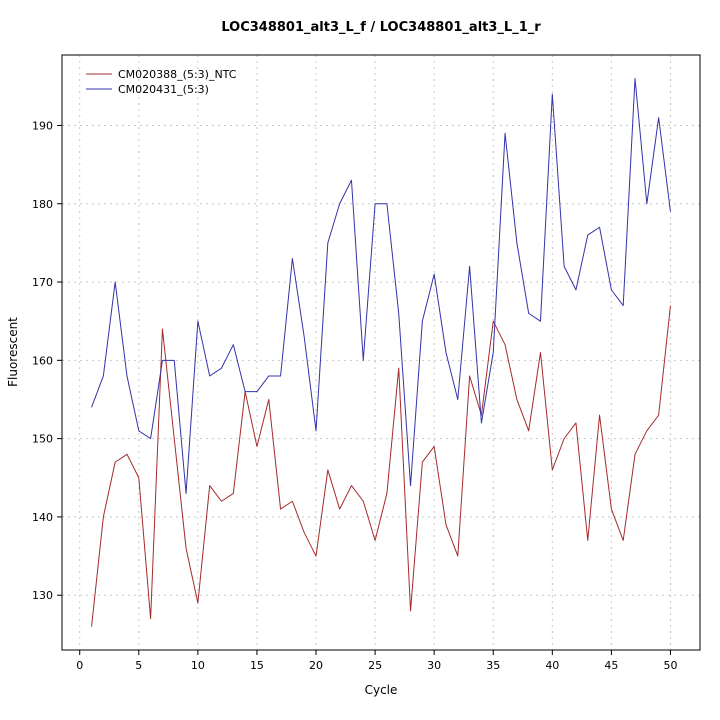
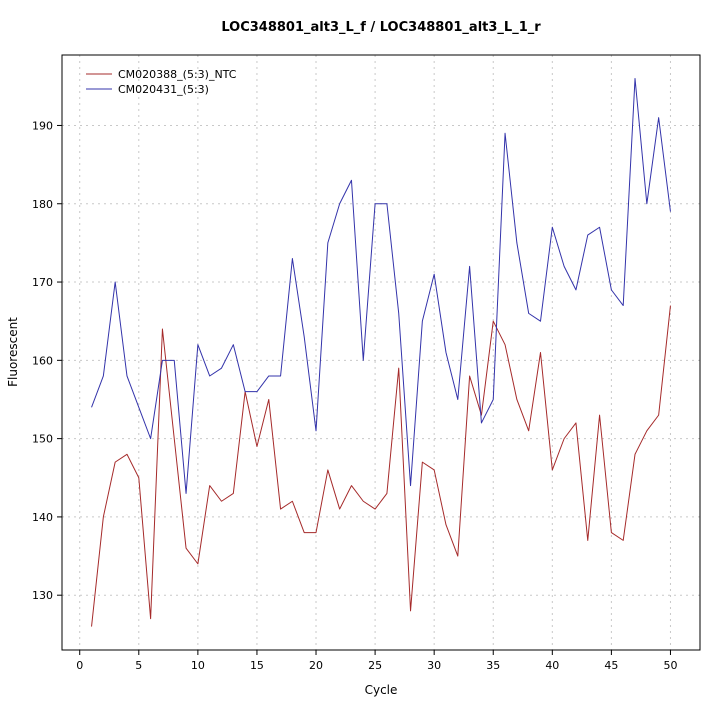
CM020431_(5:3)/5: 151 -> 154
CM020388_(5:3)_NTC/10: 129 -> 134
CM020431_(5:3)/10: 165 -> 162
CM020388_(5:3)_NTC/20: 135 -> 138
CM020388_(5:3)_NTC/25: 137 -> 141
CM020388_(5:3)_NTC/30: 149 -> 146
CM020431_(5:3)/35: 161 -> 155
CM020431_(5:3)/40: 194 -> 177
CM020388_(5:3)_NTC/45: 141 -> 138
